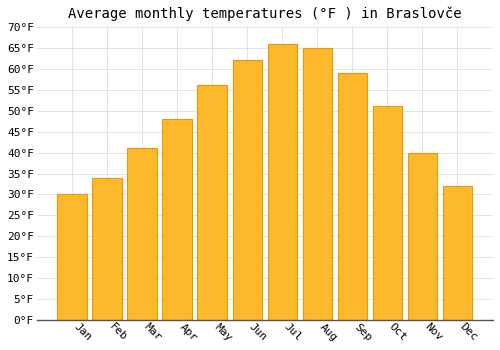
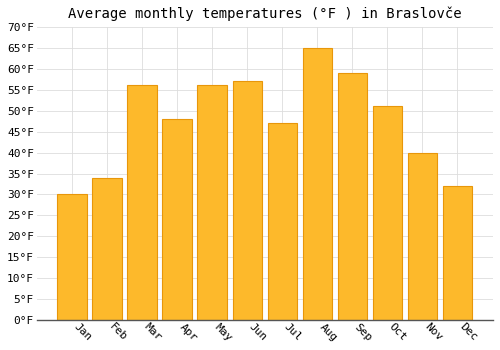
Mar: 41°F -> 56°F
Jun: 62°F -> 57°F
Jul: 66°F -> 47°F
